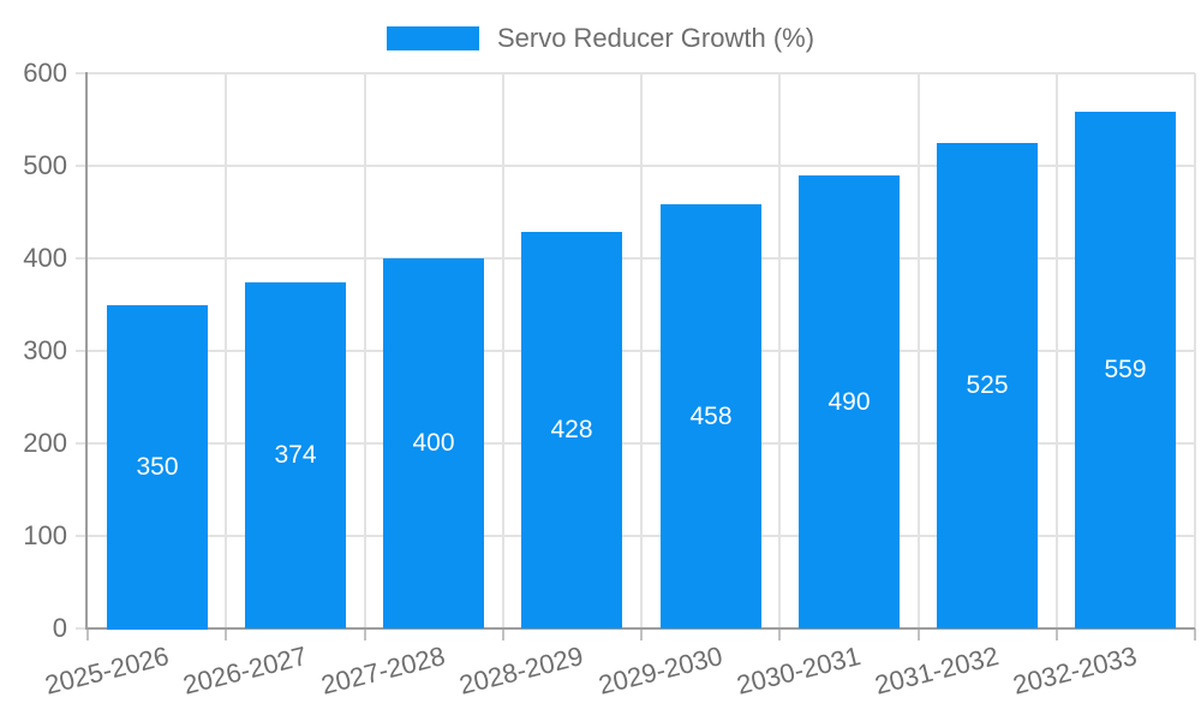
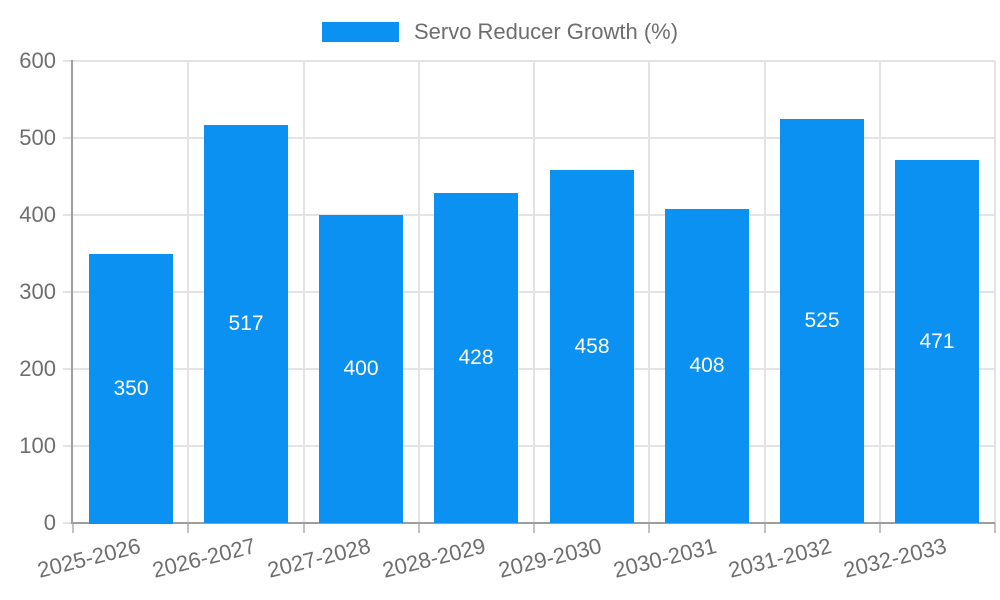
2026-2027: 374 -> 517
2030-2031: 490 -> 408
2032-2033: 559 -> 471
